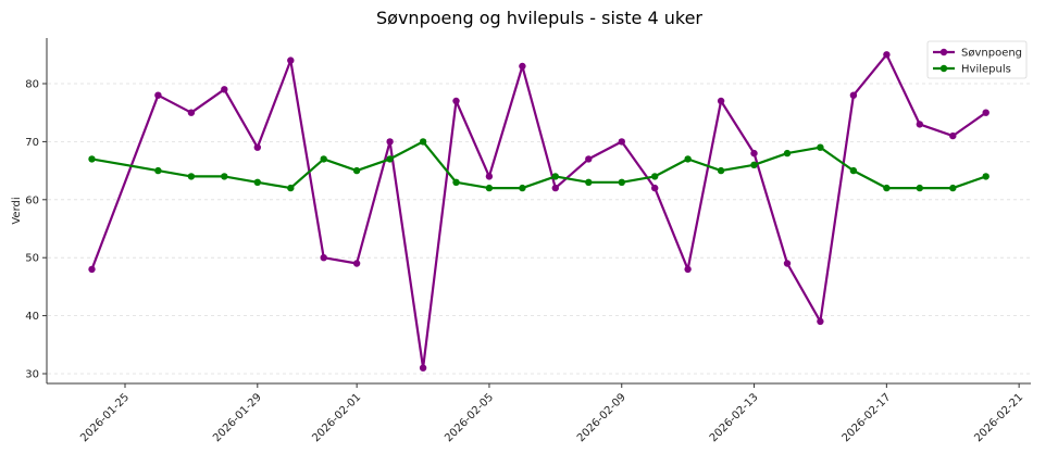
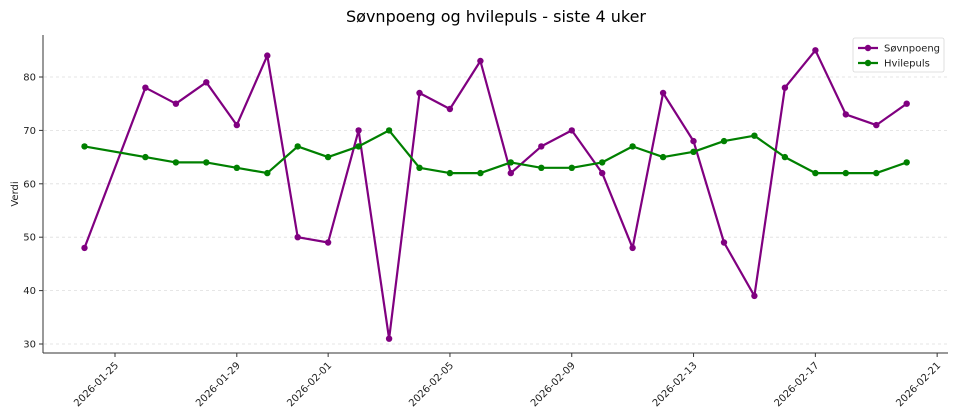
Søvnpoeng/2026-01-29: 69 -> 71
Søvnpoeng/2026-02-05: 64 -> 74
